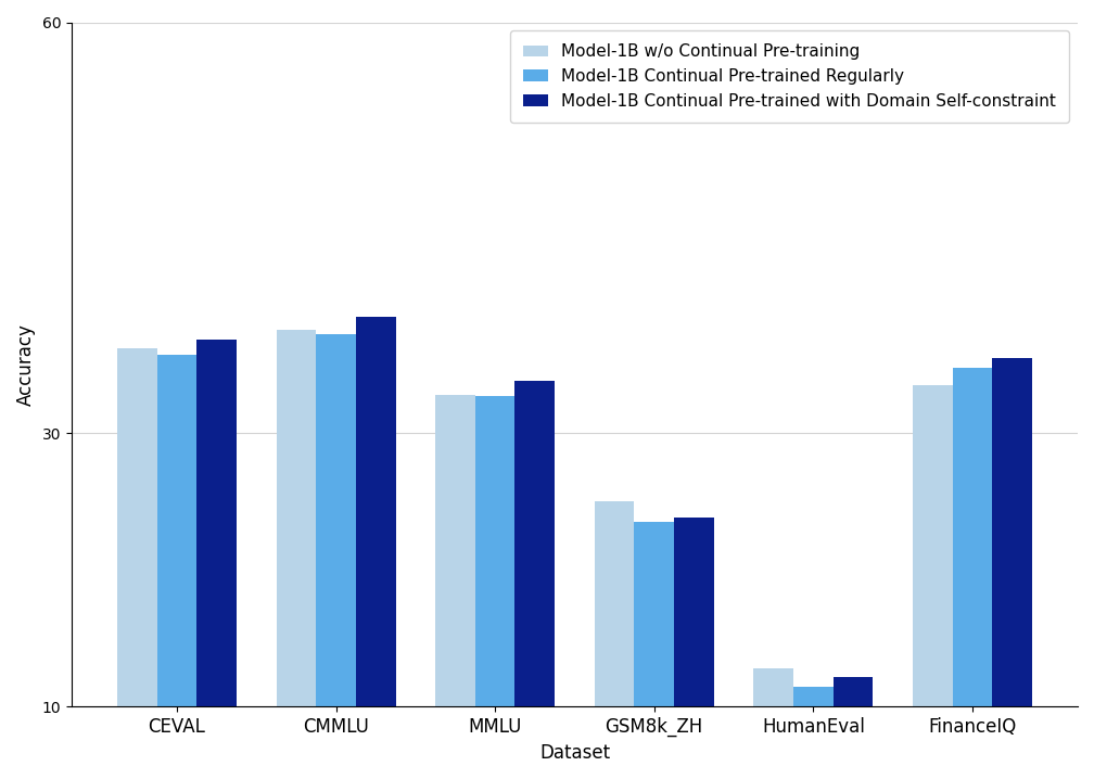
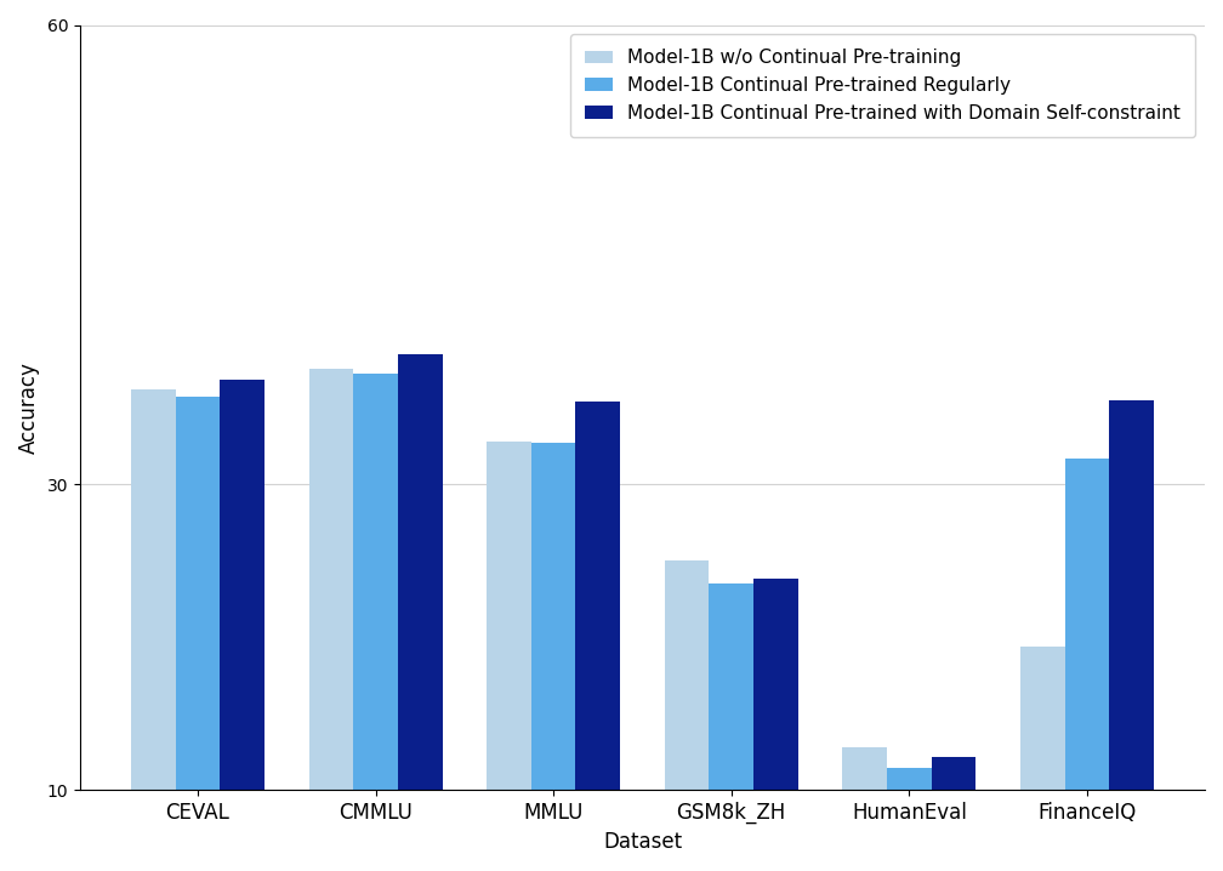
Model-1B Continual Pre-trained with Domain Self-constraint/MMLU: 33.8 -> 35.4
Model-1B w/o Continual Pre-training/FinanceIQ: 33.5 -> 19.4
Model-1B Continual Pre-trained Regularly/FinanceIQ: 34.8 -> 31.7
